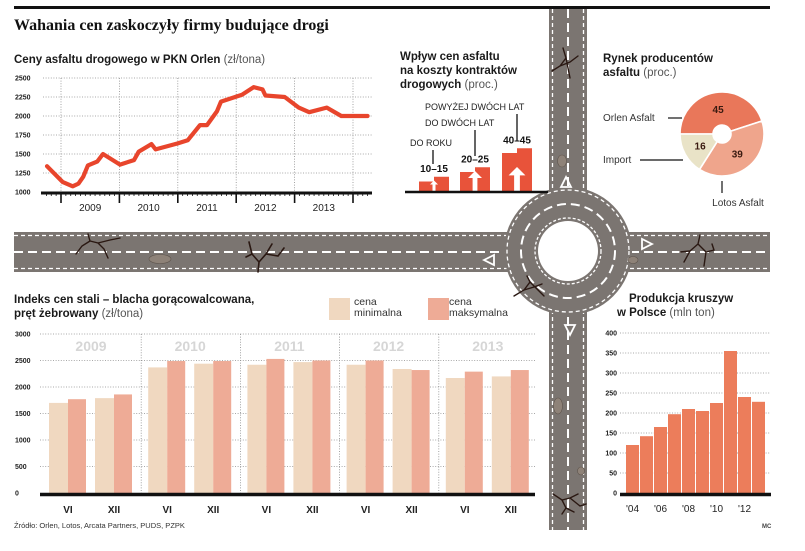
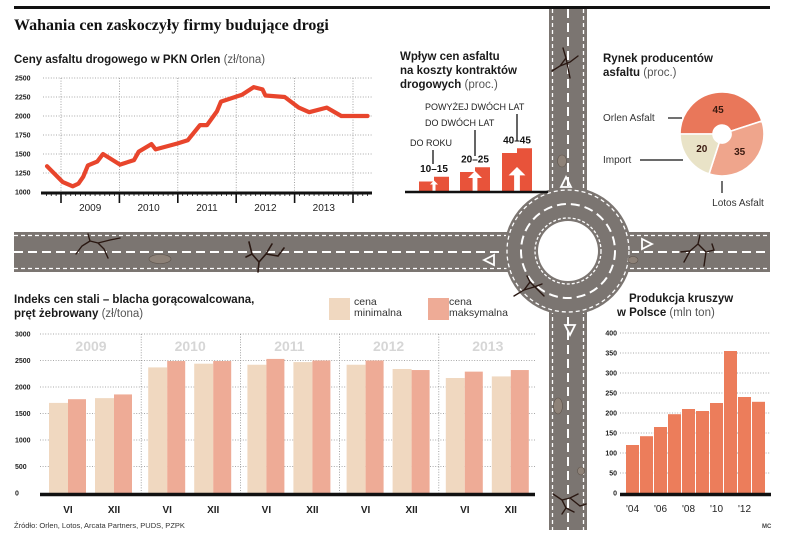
Rynek producentów asfaltu/Lotos Asfalt: 39 -> 35
Rynek producentów asfaltu/Import: 16 -> 20
